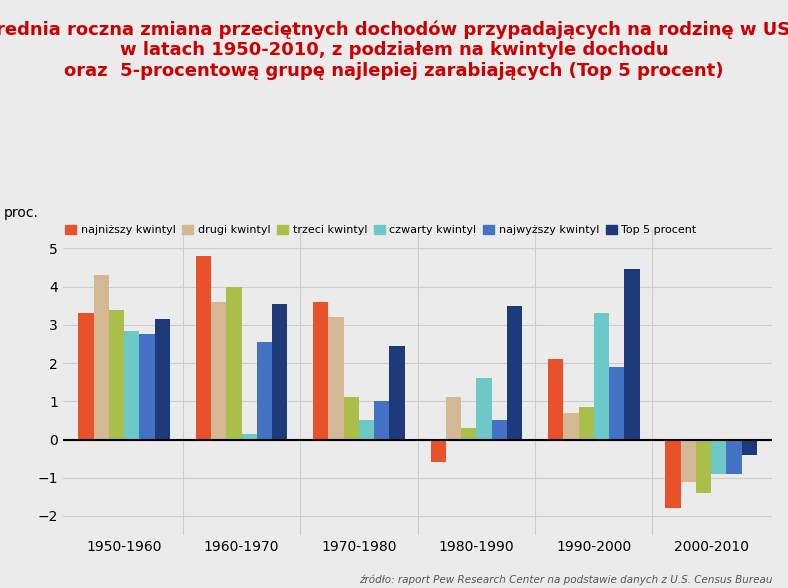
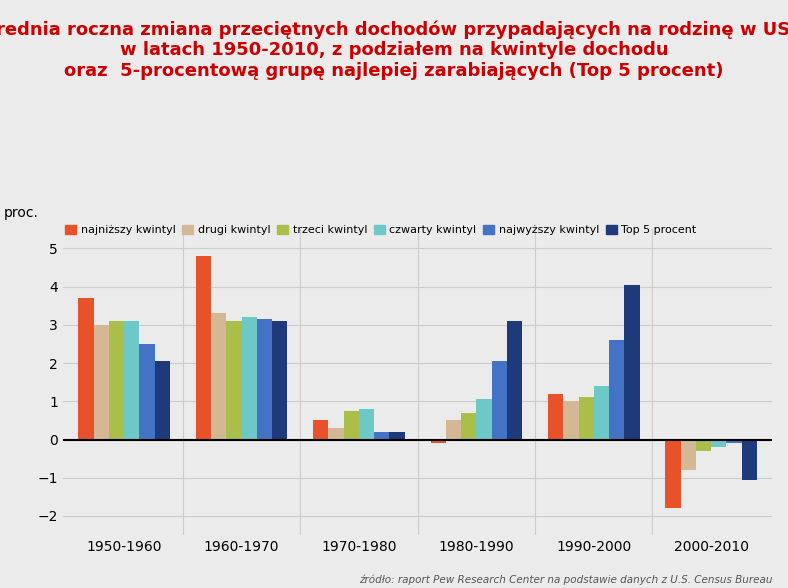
najniższy kwintyl/1950-1960: 3.3 -> 3.7
drugi kwintyl/1950-1960: 4.3 -> 3.0
trzeci kwintyl/1950-1960: 3.40 -> 3.10
czwarty kwintyl/1950-1960: 2.85 -> 3.10
najwyższy kwintyl/1950-1960: 2.75 -> 2.50
Top 5 procent/1950-1960: 3.15 -> 2.05
drugi kwintyl/1960-1970: 3.6 -> 3.3
trzeci kwintyl/1960-1970: 4.00 -> 3.10
czwarty kwintyl/1960-1970: 0.15 -> 3.20
najwyższy kwintyl/1960-1970: 2.55 -> 3.15
Top 5 procent/1960-1970: 3.55 -> 3.10
najniższy kwintyl/1970-1980: 3.6 -> 0.5
drugi kwintyl/1970-1980: 3.2 -> 0.3
trzeci kwintyl/1970-1980: 1.10 -> 0.75
czwarty kwintyl/1970-1980: 0.50 -> 0.80
najwyższy kwintyl/1970-1980: 1.00 -> 0.20
Top 5 procent/1970-1980: 2.45 -> 0.20
najniższy kwintyl/1980-1990: -0.6 -> -0.1
drugi kwintyl/1980-1990: 1.1 -> 0.5
trzeci kwintyl/1980-1990: 0.30 -> 0.70
czwarty kwintyl/1980-1990: 1.60 -> 1.05
najwyższy kwintyl/1980-1990: 0.50 -> 2.05
Top 5 procent/1980-1990: 3.50 -> 3.10
najniższy kwintyl/1990-2000: 2.1 -> 1.2
drugi kwintyl/1990-2000: 0.7 -> 1.0
trzeci kwintyl/1990-2000: 0.85 -> 1.10
czwarty kwintyl/1990-2000: 3.30 -> 1.40
najwyższy kwintyl/1990-2000: 1.90 -> 2.60
Top 5 procent/1990-2000: 4.45 -> 4.05
drugi kwintyl/2000-2010: -1.1 -> -0.8
trzeci kwintyl/2000-2010: -1.40 -> -0.30
czwarty kwintyl/2000-2010: -0.90 -> -0.20
najwyższy kwintyl/2000-2010: -0.90 -> -0.10
Top 5 procent/2000-2010: -0.40 -> -1.05
